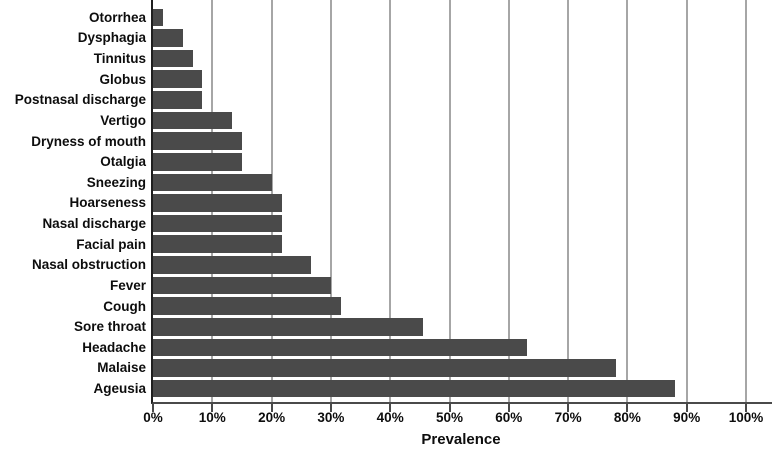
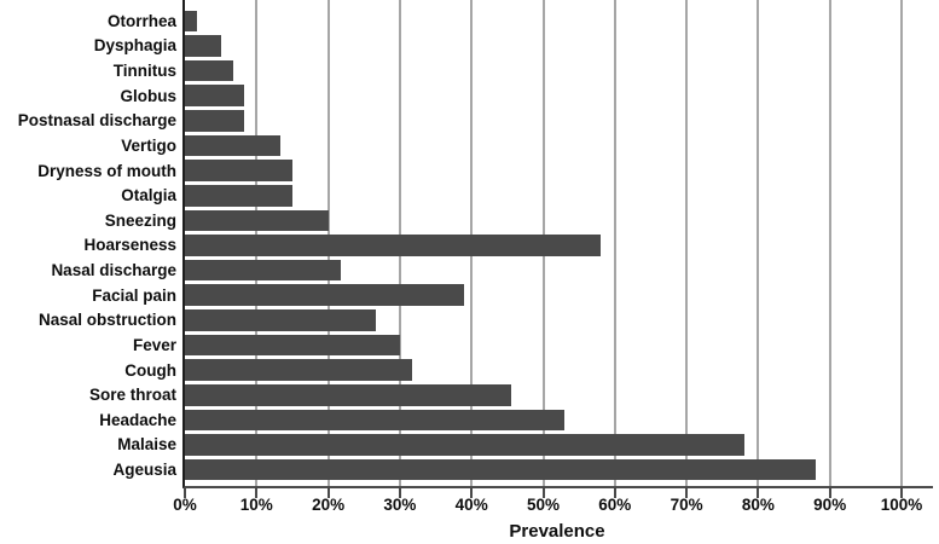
Hoarseness: 22% -> 58%
Facial pain: 22% -> 39%
Headache: 63% -> 53%
